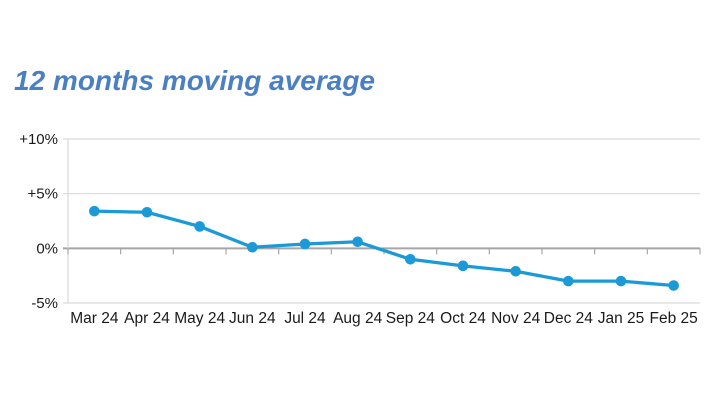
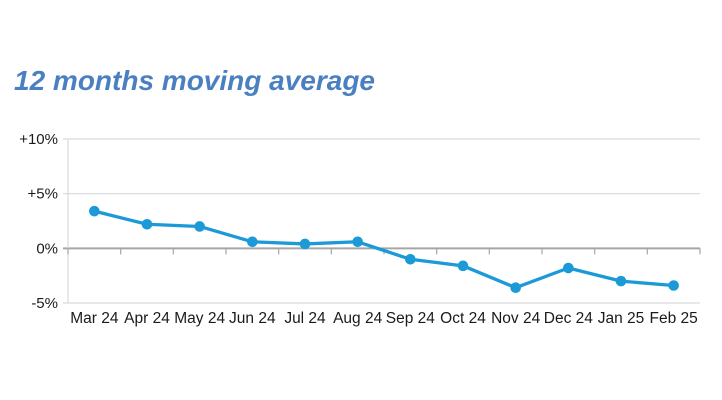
Apr 24: 3.3% -> 2.2%
Jun 24: 0.1% -> 0.6%
Nov 24: -2.1% -> -3.6%
Dec 24: -3.0% -> -1.8%
